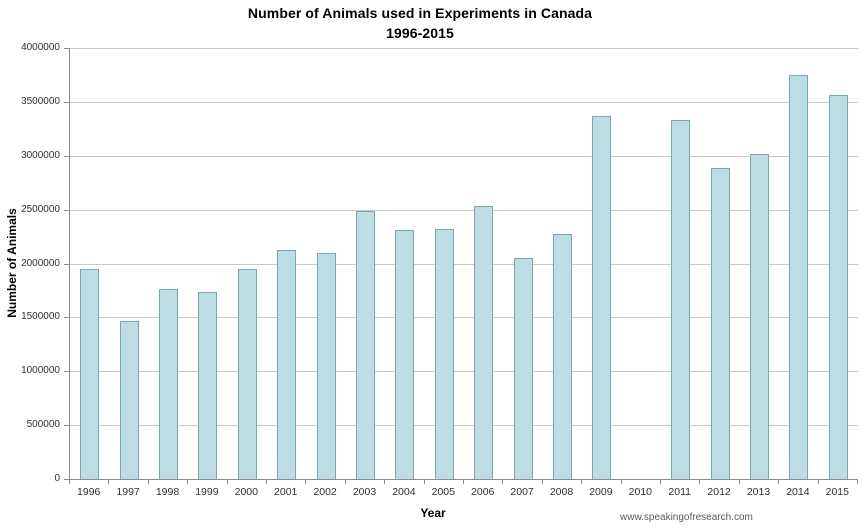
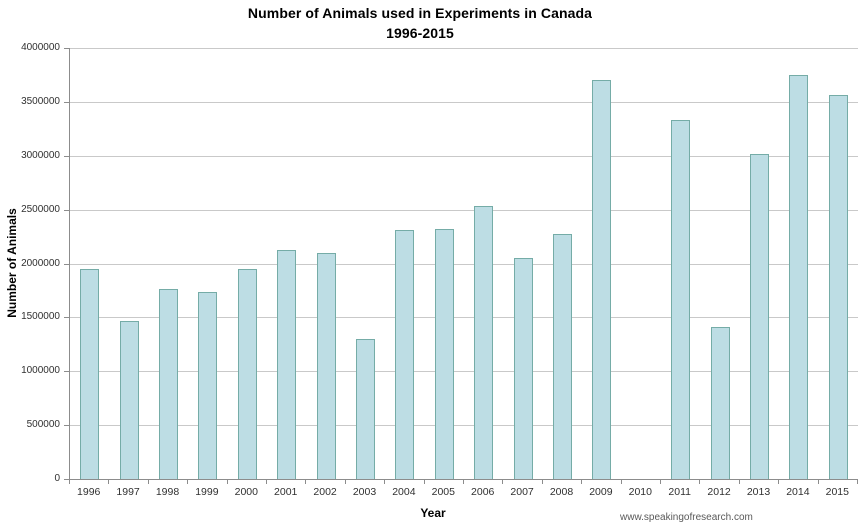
2003: 2490000 -> 1300000
2009: 3370000 -> 3700000
2012: 2890000 -> 1410000
